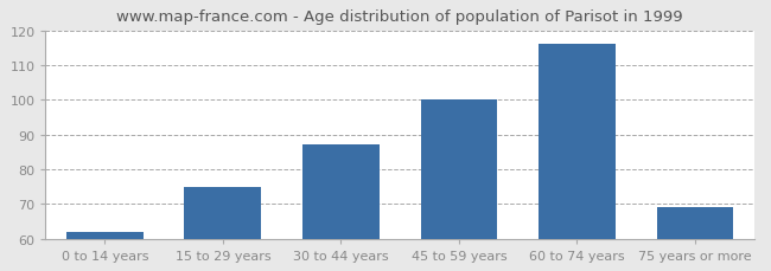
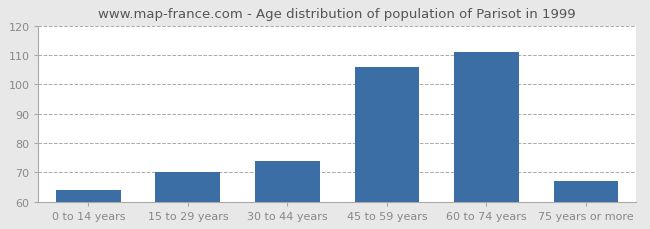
0 to 14 years: 62 -> 64
15 to 29 years: 75 -> 70
30 to 44 years: 87 -> 74
45 to 59 years: 100 -> 106
60 to 74 years: 116 -> 111
75 years or more: 69 -> 67
